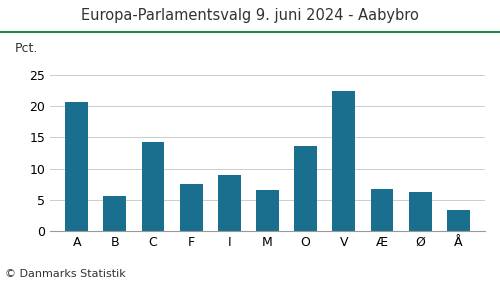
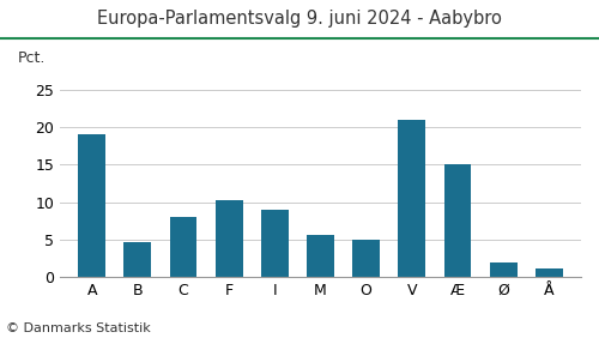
A: 20.6 -> 19.0
B: 5.6 -> 4.7
C: 14.2 -> 8.0
F: 7.6 -> 10.3
M: 6.6 -> 5.7
O: 13.6 -> 5.0
V: 22.4 -> 21.0
Æ: 6.8 -> 15.0
Ø: 6.2 -> 2.0
Å: 3.4 -> 1.2
